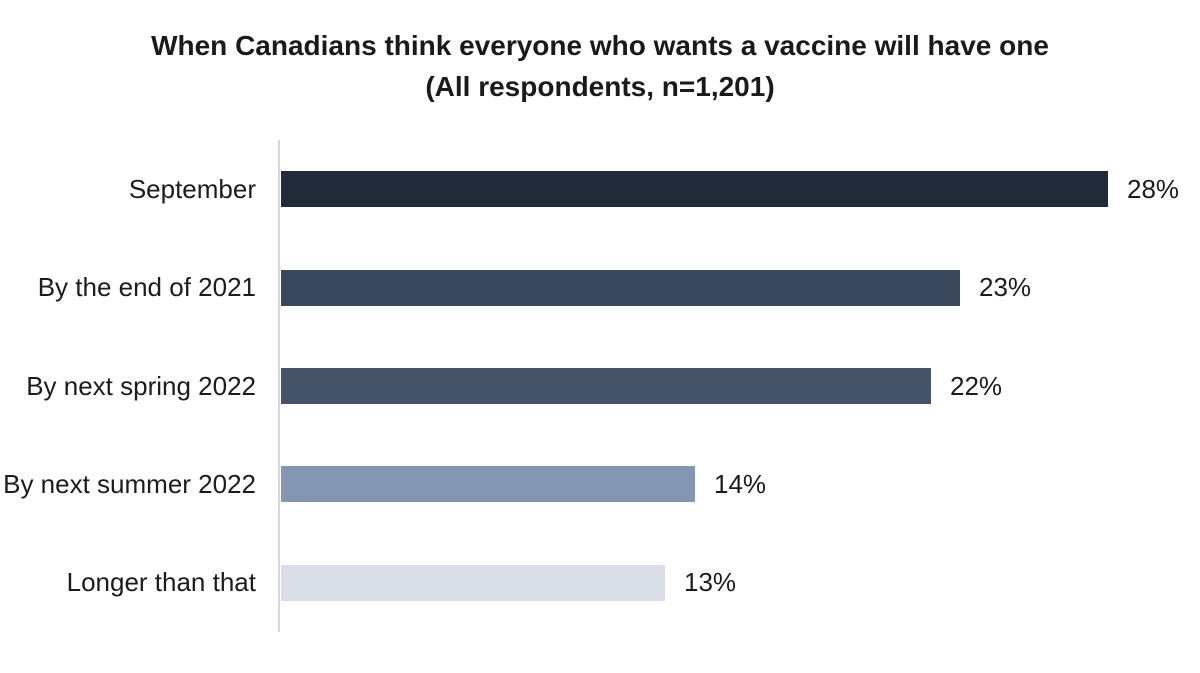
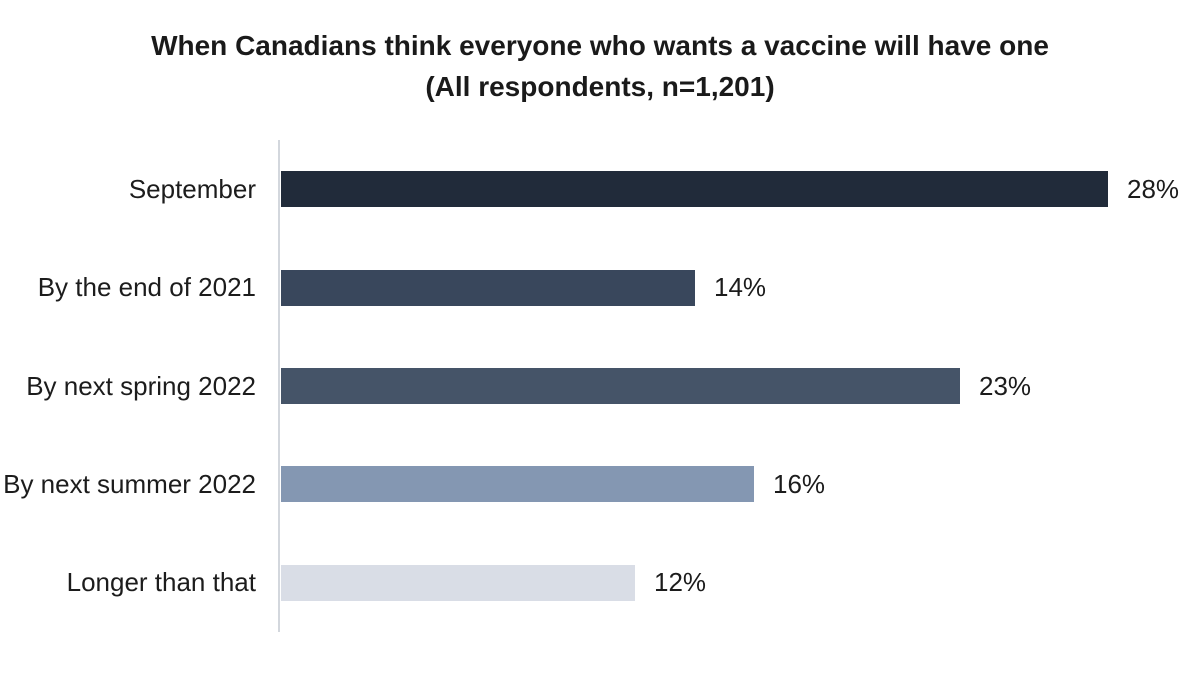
By the end of 2021: 23% -> 14%
By next spring 2022: 22% -> 23%
By next summer 2022: 14% -> 16%
Longer than that: 13% -> 12%
